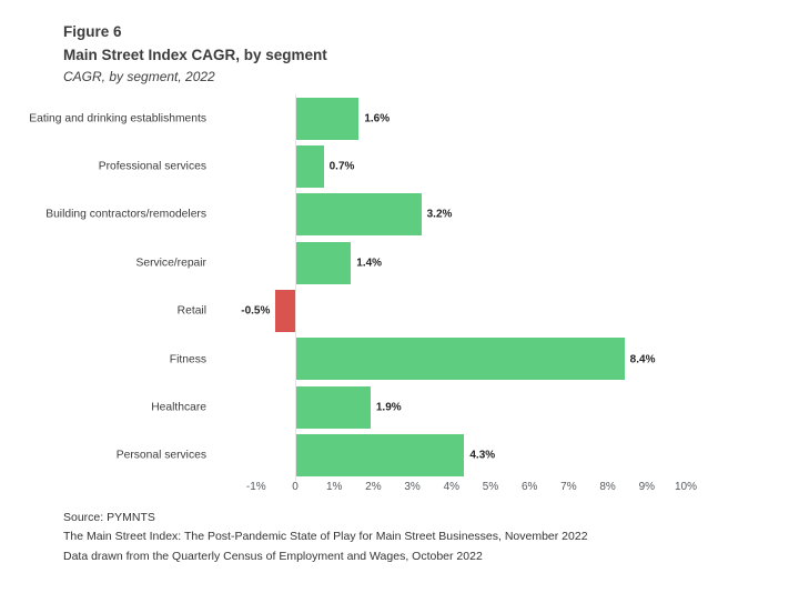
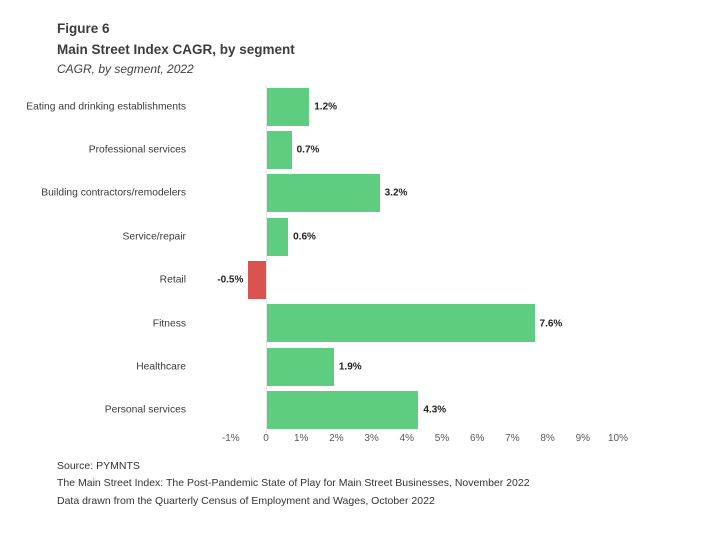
Eating and drinking establishments: 1.6% -> 1.2%
Service/repair: 1.4% -> 0.6%
Fitness: 8.4% -> 7.6%
